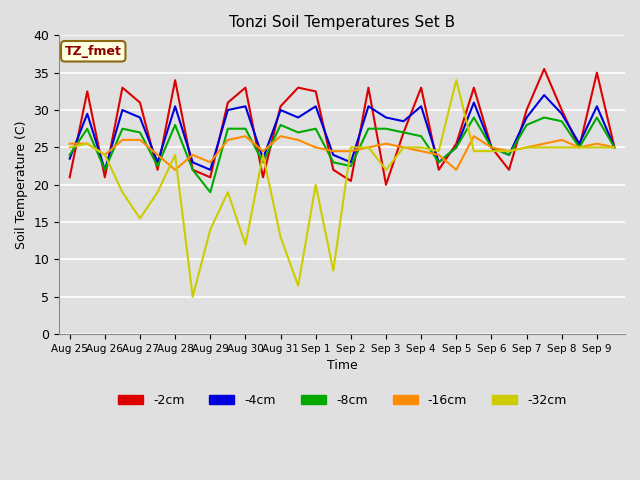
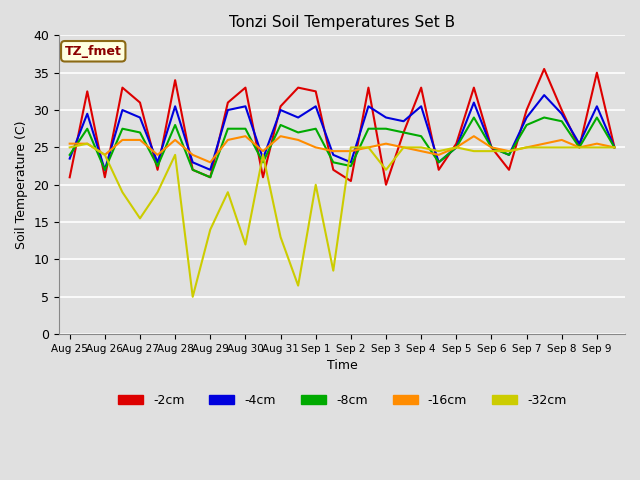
-16cm/Aug 28: 22.0 -> 26.0
-8cm/Aug 29: 19.0 -> 21.0
-16cm/Sep 5: 22.0 -> 25.0
-32cm/Sep 5: 34.0 -> 25.0
